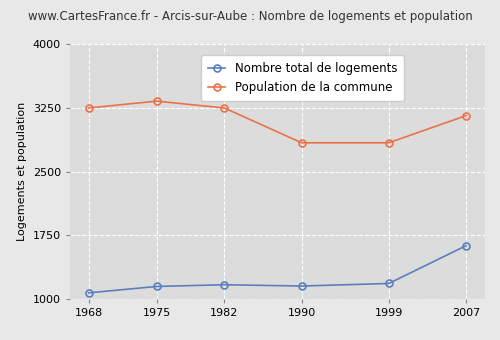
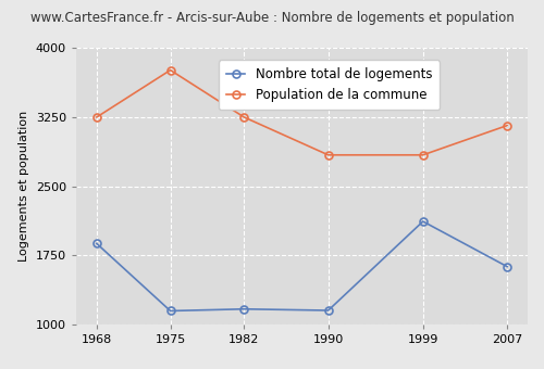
Nombre total de logements/1968: 1080 -> 1880
Population de la commune/1975: 3330 -> 3760
Nombre total de logements/1999: 1180 -> 2120
